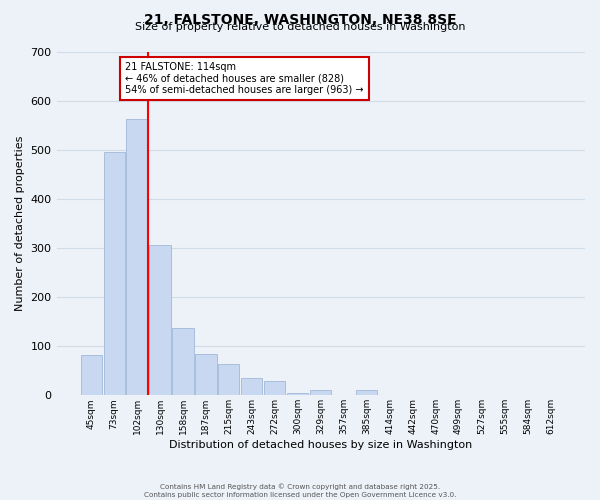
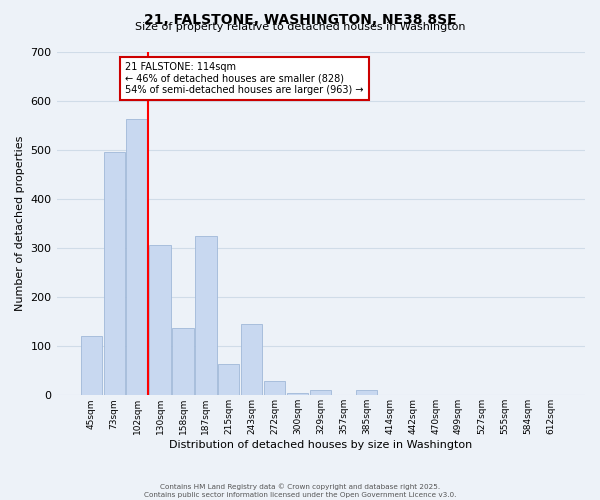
45sqm: 83 -> 120
187sqm: 85 -> 325
243sqm: 35 -> 145
